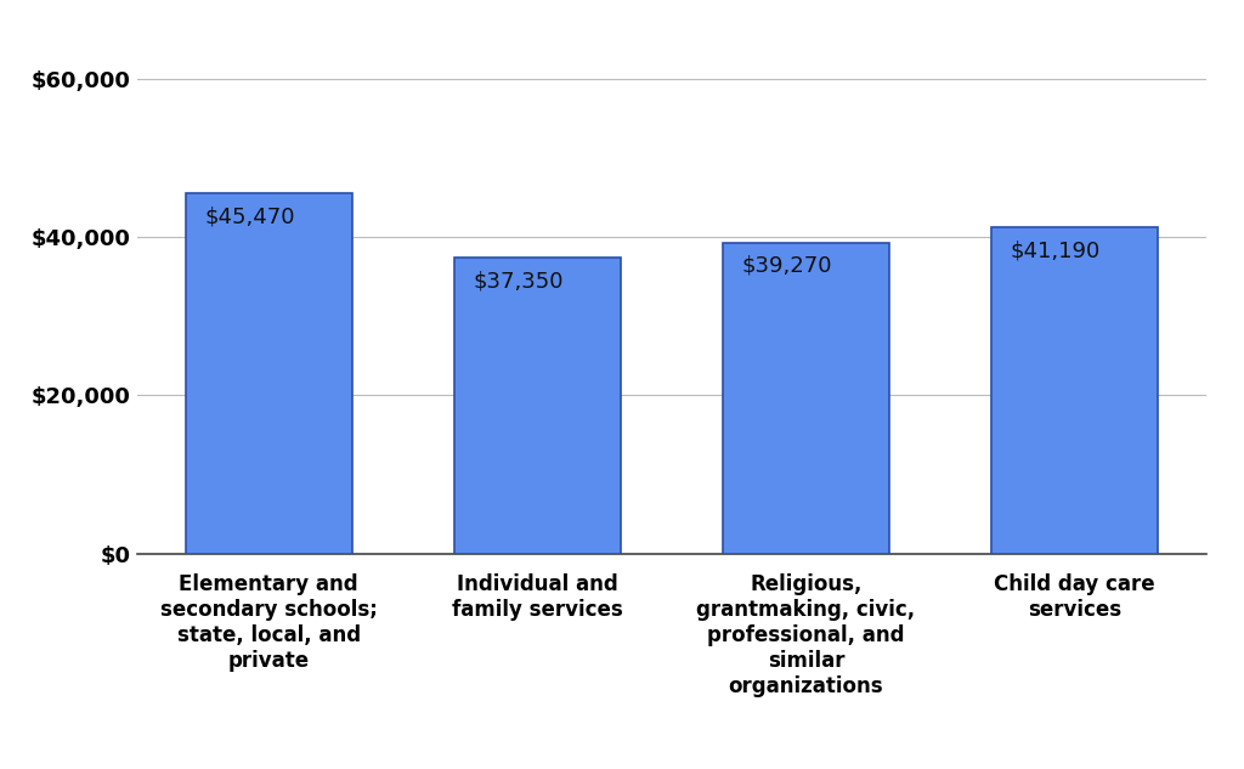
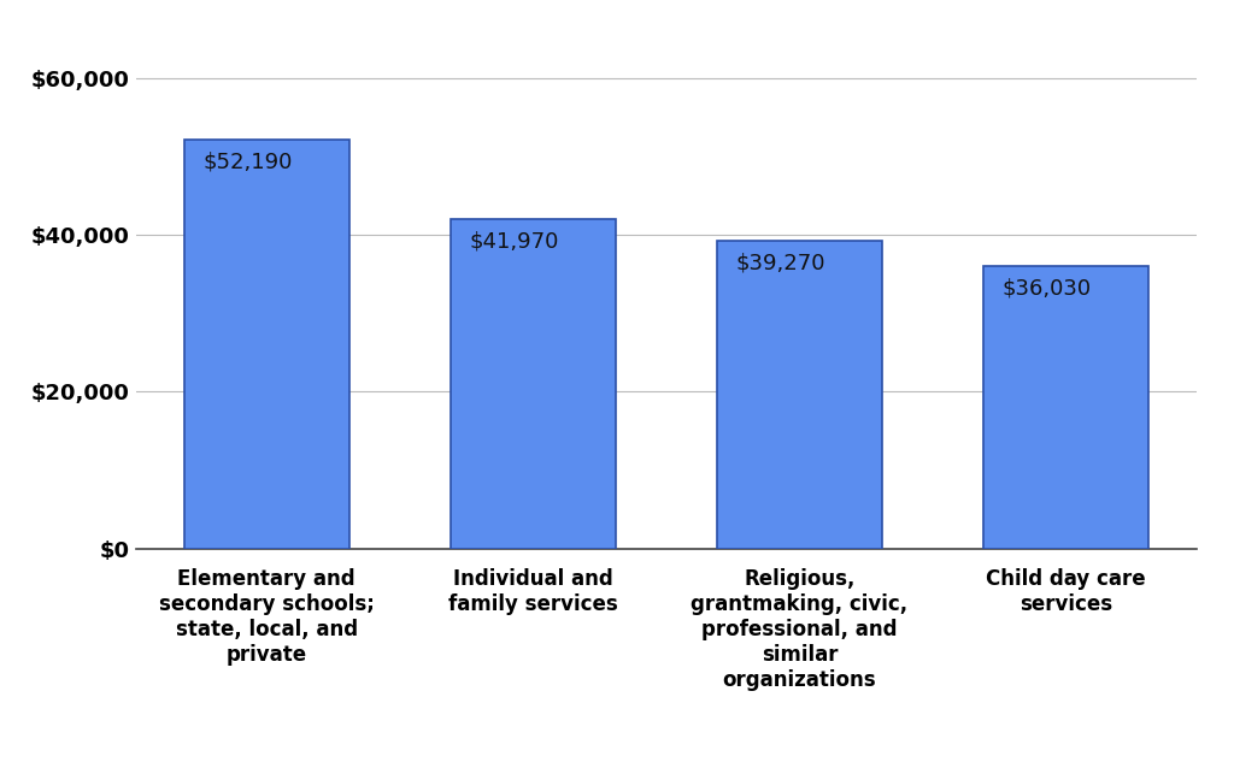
Elementary and secondary schools; state, local, and private: $45,470 -> $52,190
Individual and family services: $37,350 -> $41,970
Child day care services: $41,190 -> $36,030
